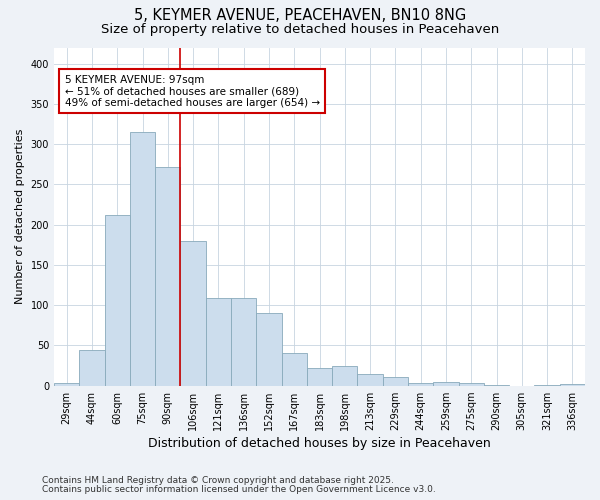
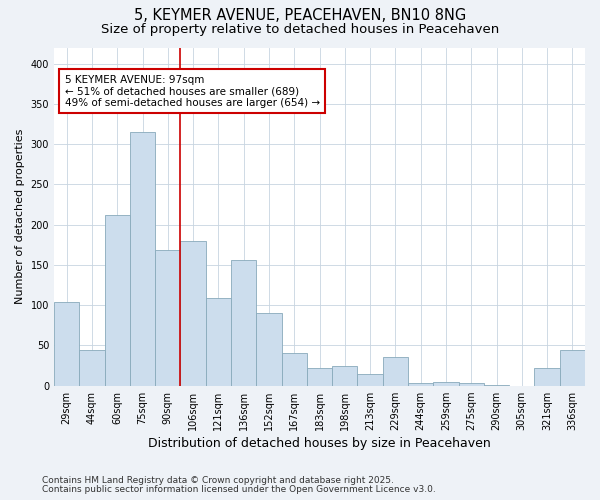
29sqm: 3 -> 104
90sqm: 272 -> 168
136sqm: 109 -> 156
229sqm: 11 -> 36
321sqm: 1 -> 22
336sqm: 2 -> 44
